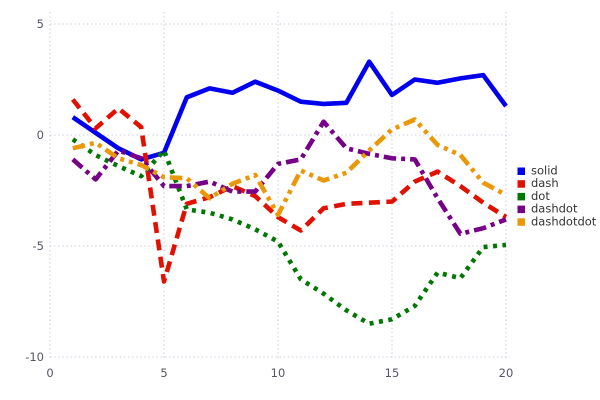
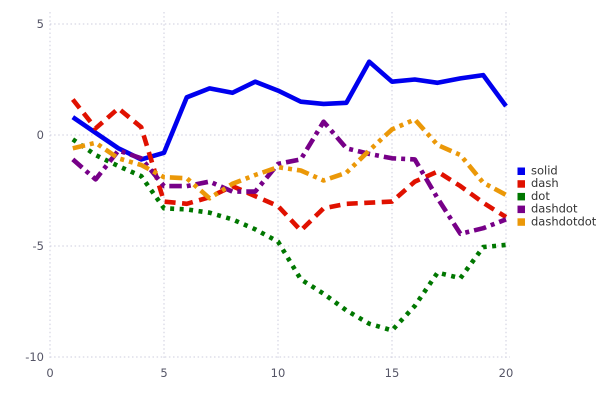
dash/5: -6.6 -> -3.0
dot/5: -0.7 -> -3.3
dash/10: -3.7 -> -3.2
dashdotdot/10: -3.6 -> -1.4
solid/15: 1.8 -> 2.4
dot/15: -8.3 -> -8.8
